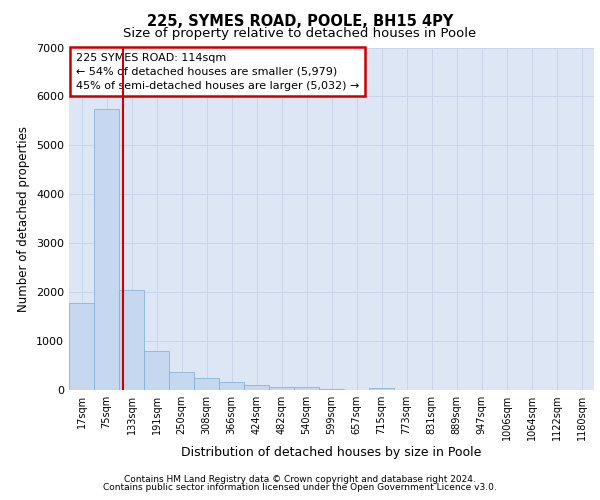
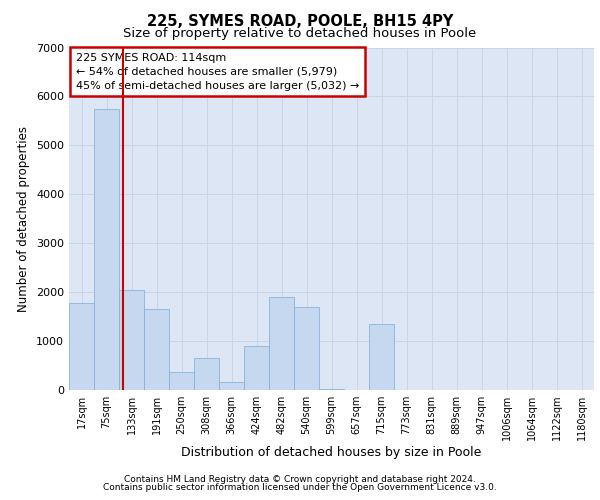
191sqm: 800 -> 1650
308sqm: 240 -> 650
424sqm: 100 -> 900
482sqm: 70 -> 1900
540sqm: 60 -> 1700
715sqm: 50 -> 1350
